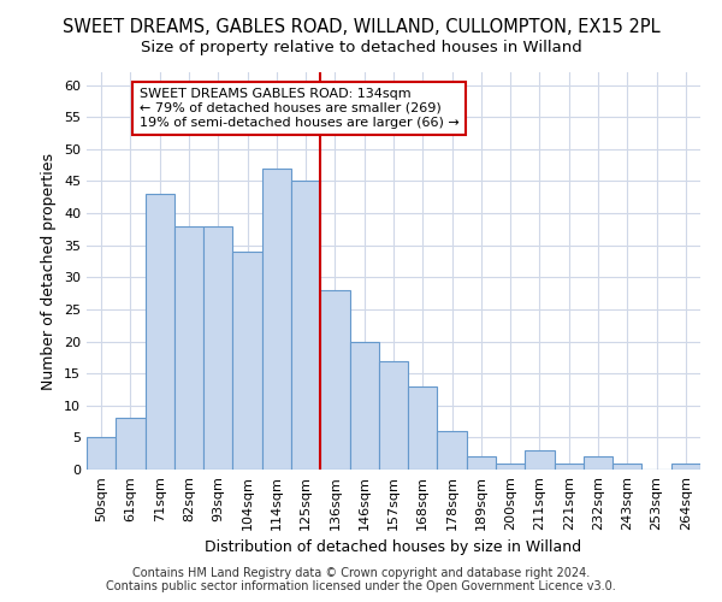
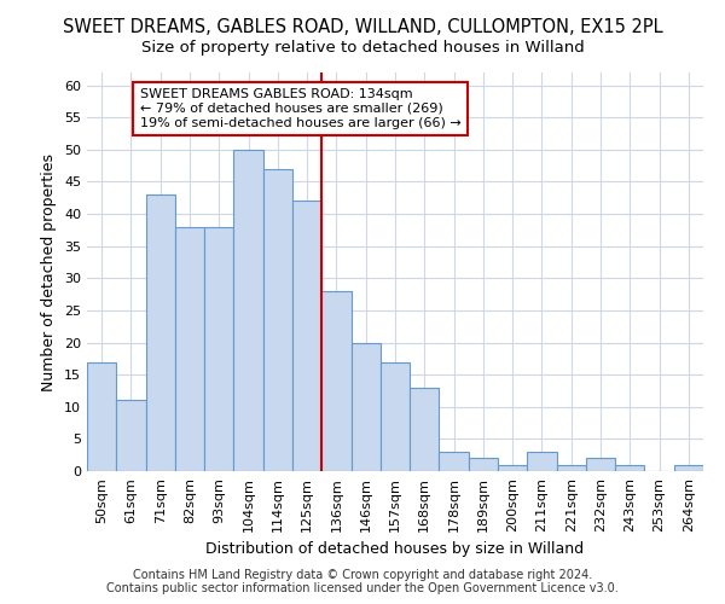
50sqm: 5 -> 17
61sqm: 8 -> 11
104sqm: 34 -> 50
125sqm: 45 -> 42
178sqm: 6 -> 3
